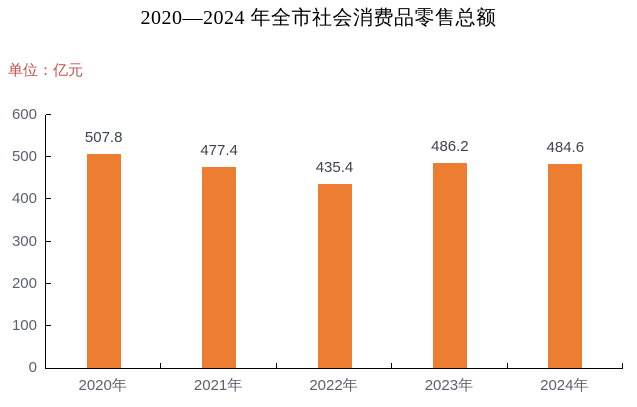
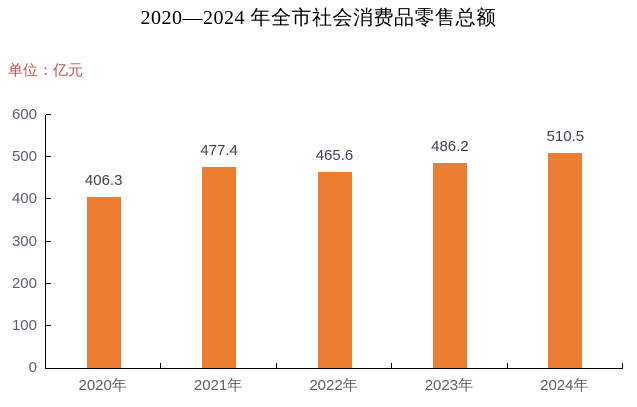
2020年: 507.8 -> 406.3
2022年: 435.4 -> 465.6
2024年: 484.6 -> 510.5
